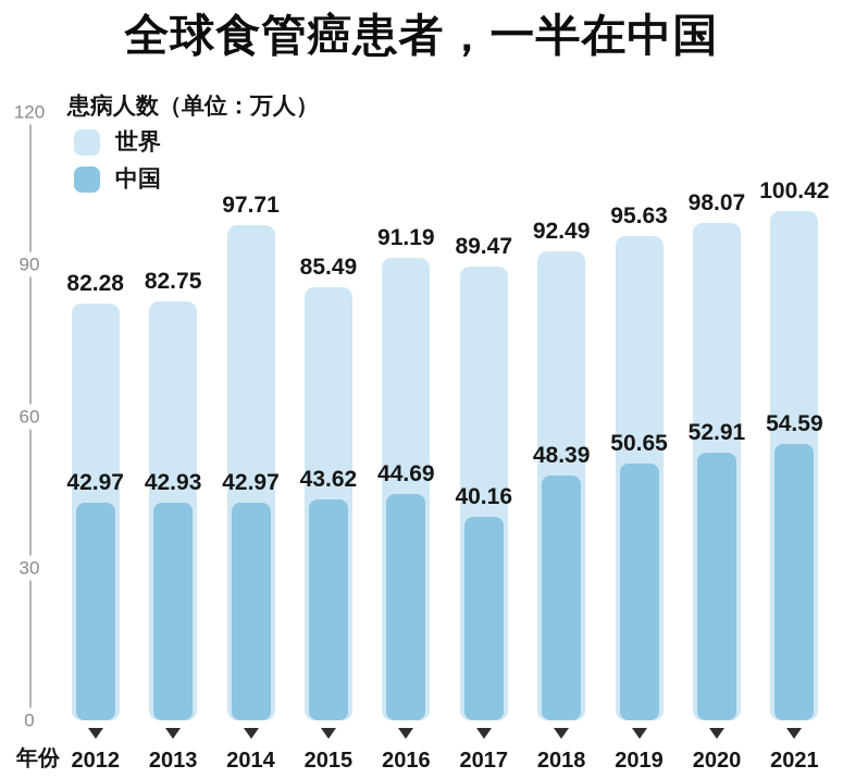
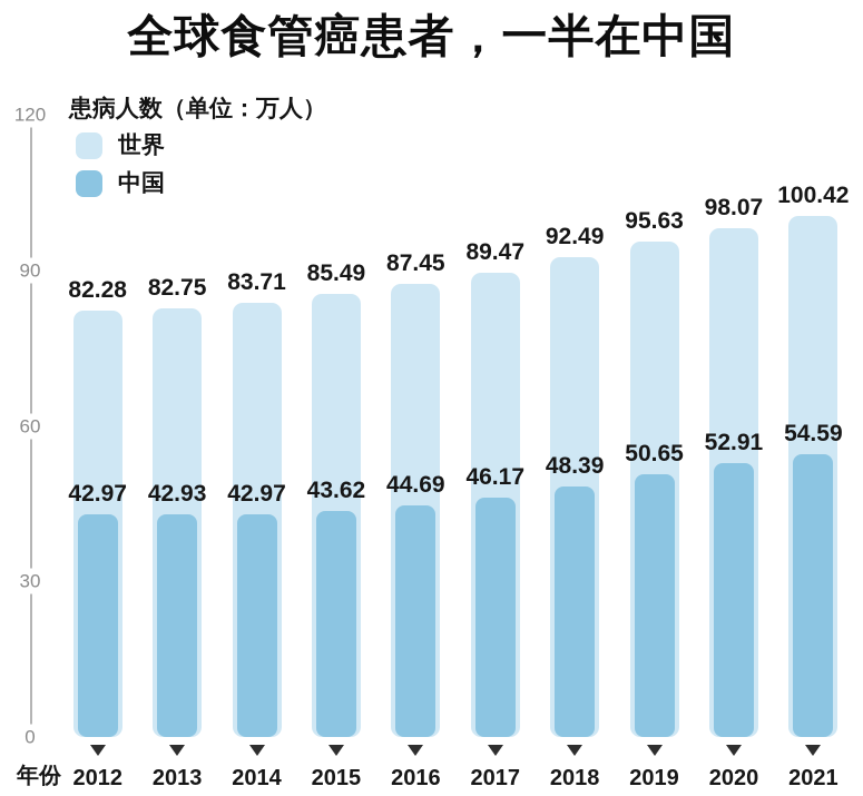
世界/2014: 97.71 -> 83.71
世界/2016: 91.19 -> 87.45
中国/2017: 40.16 -> 46.17
